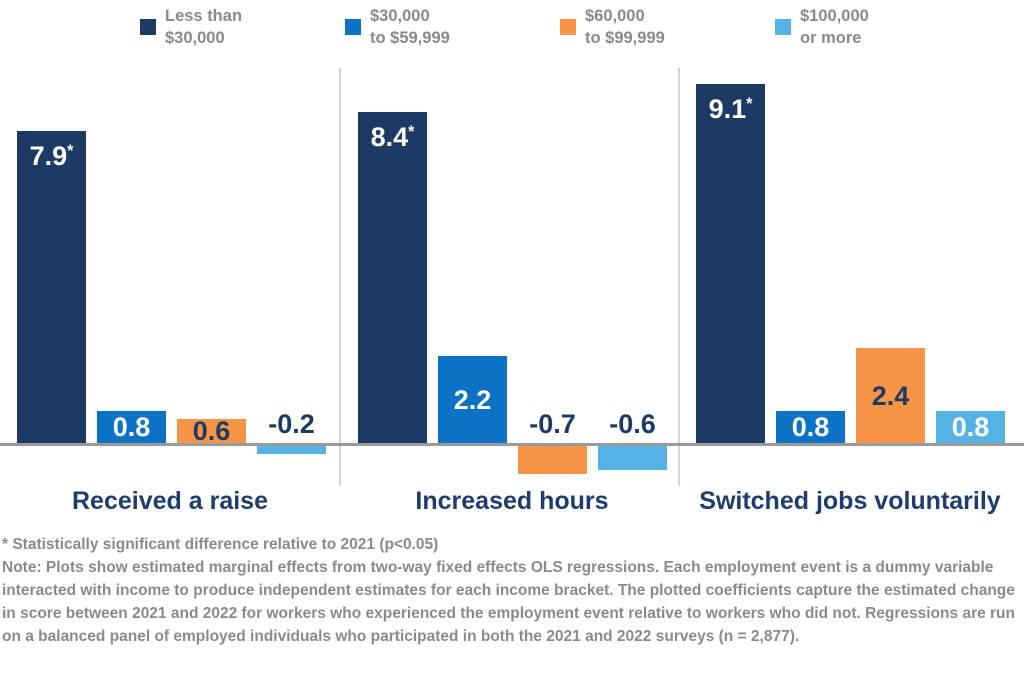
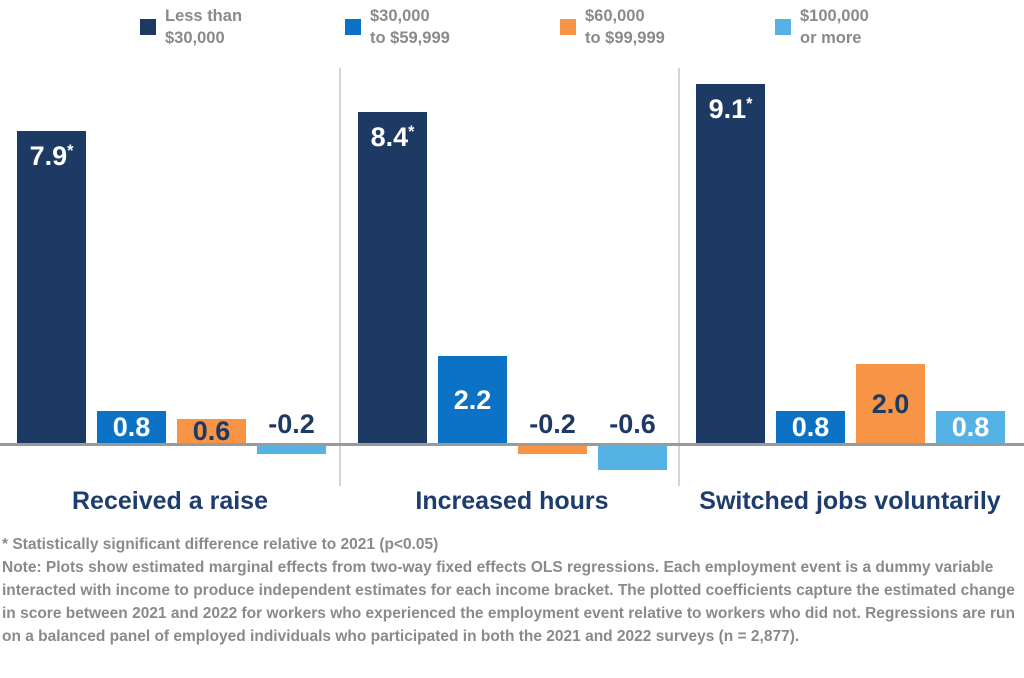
$60,000 to $99,999/Increased hours: -0.7 -> -0.2
$60,000 to $99,999/Switched jobs voluntarily: 2.4 -> 2.0
